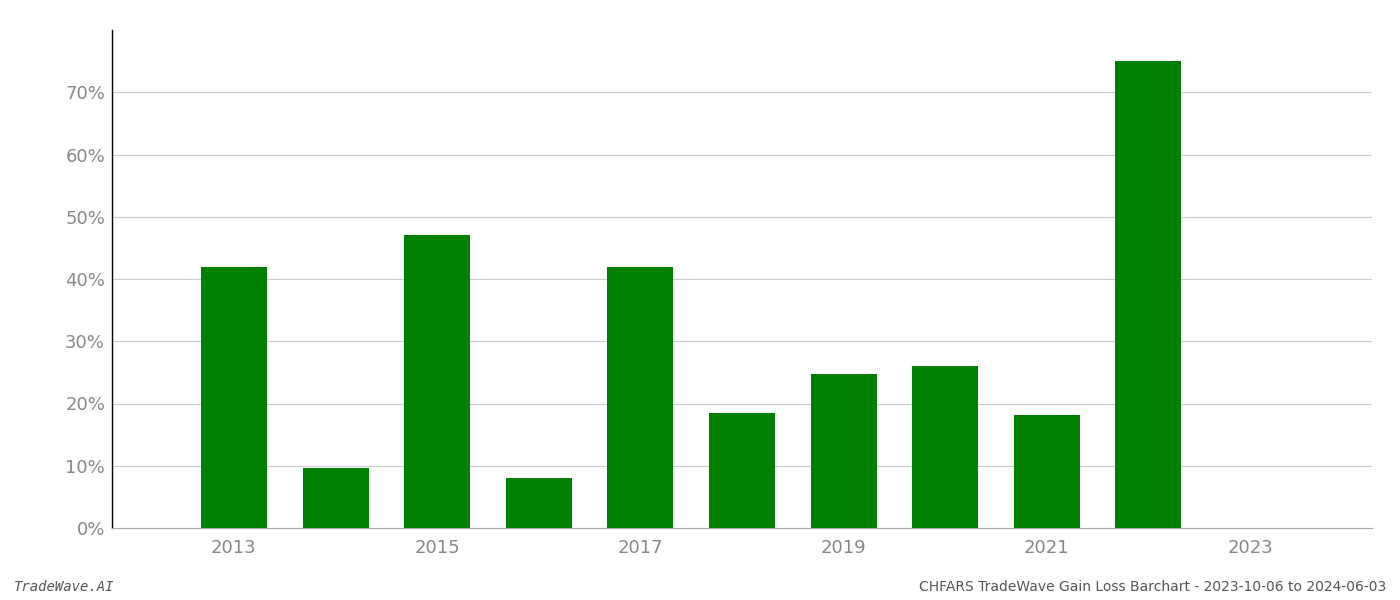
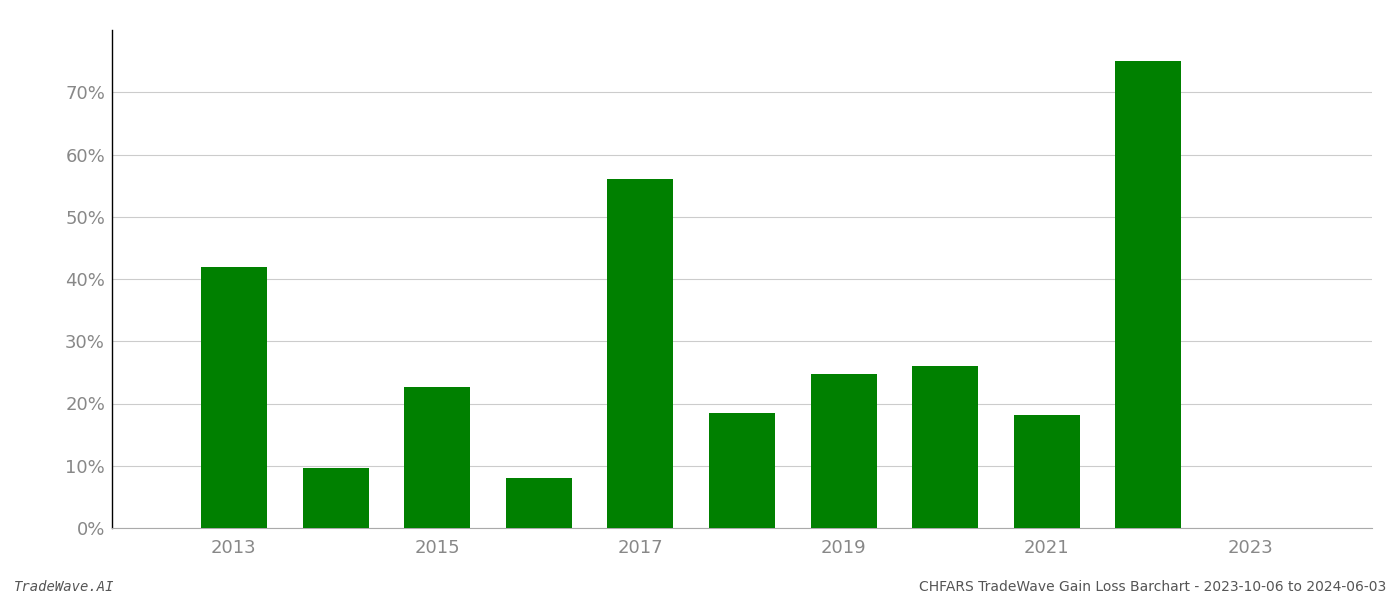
2015: 47.0% -> 22.6%
2017: 42.0% -> 56.0%
